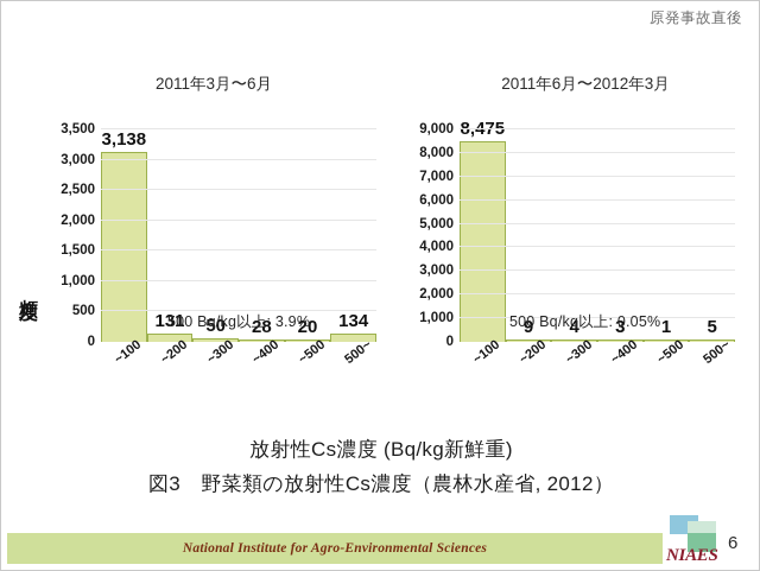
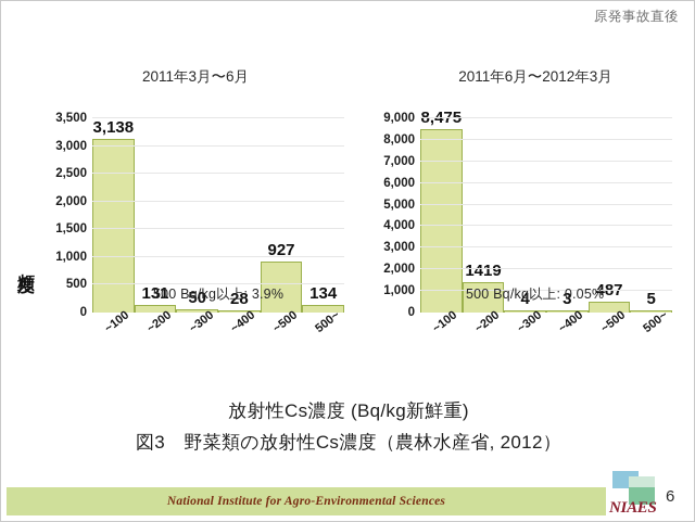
2011年3月〜6月/~500: 20 -> 927
2011年6月〜2012年3月/~200: 9 -> 1419
2011年6月〜2012年3月/~500: 1 -> 487
